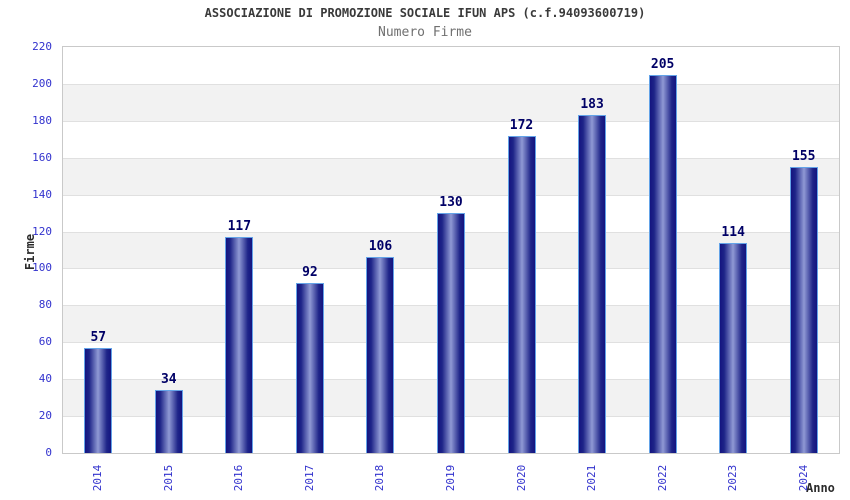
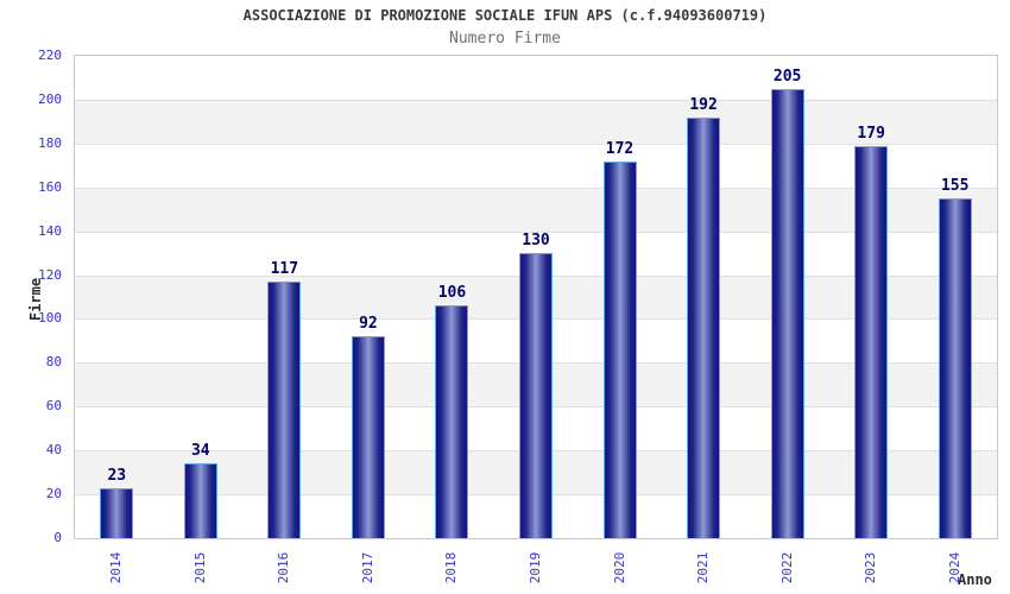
2014: 57 -> 23
2021: 183 -> 192
2023: 114 -> 179
